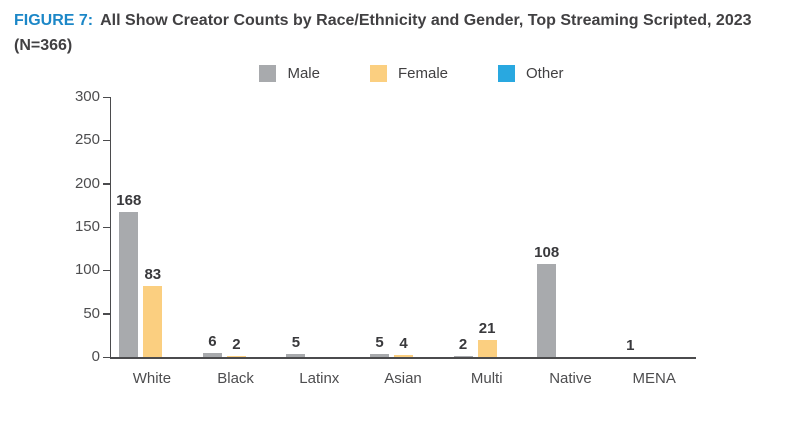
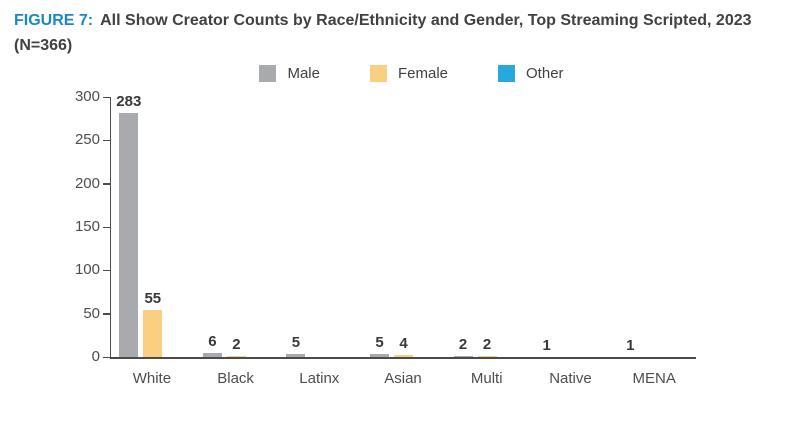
Male/White: 168 -> 283
Female/White: 83 -> 55
Female/Multi: 21 -> 2
Male/Native: 108 -> 1
